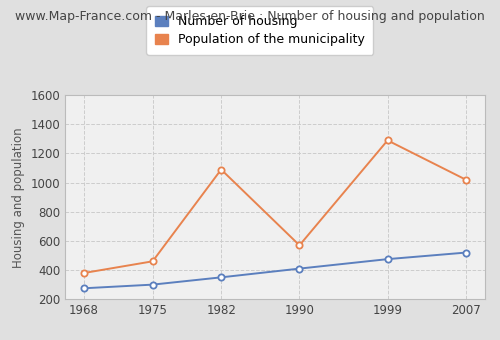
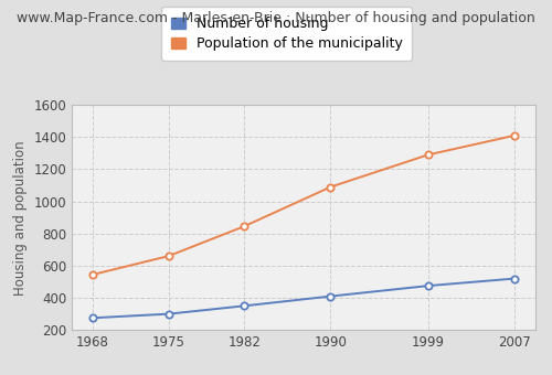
Population of the municipality/1968: 380 -> 540
Population of the municipality/1975: 460 -> 660
Population of the municipality/1982: 1090 -> 840
Population of the municipality/1990: 570 -> 1090
Population of the municipality/2007: 1020 -> 1410
